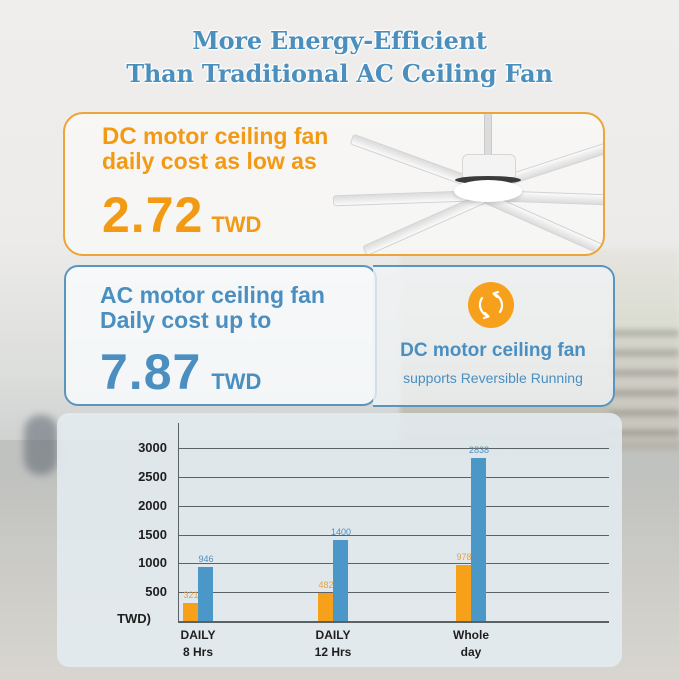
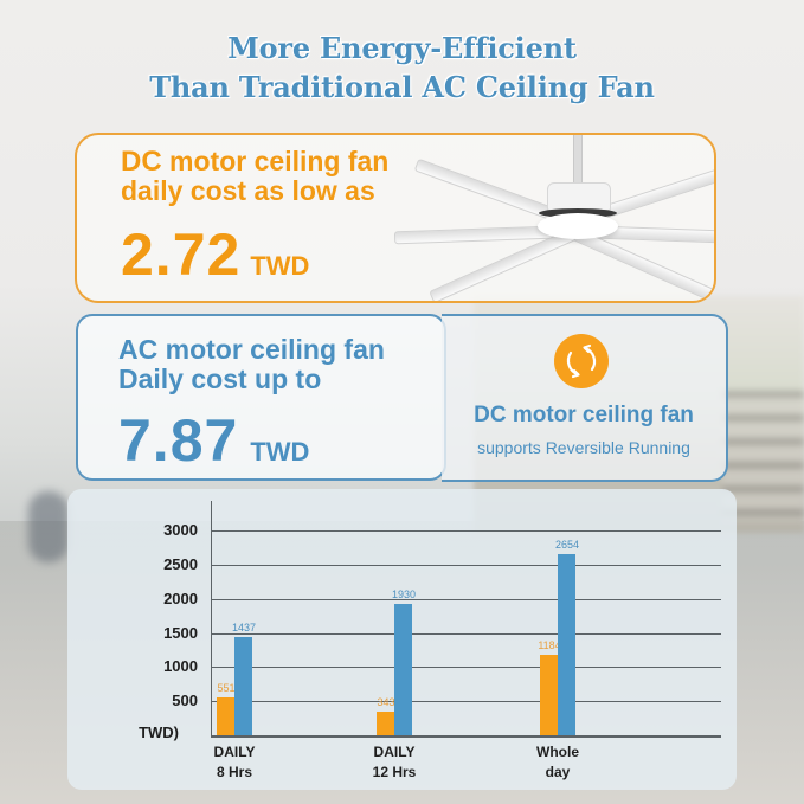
DC motor ceiling fan/DAILY 8 Hrs: 321 -> 551
AC motor ceiling fan/DAILY 8 Hrs: 946 -> 1437
DC motor ceiling fan/DAILY 12 Hrs: 482 -> 343
AC motor ceiling fan/DAILY 12 Hrs: 1400 -> 1930
DC motor ceiling fan/Whole day: 978 -> 1184
AC motor ceiling fan/Whole day: 2838 -> 2654
